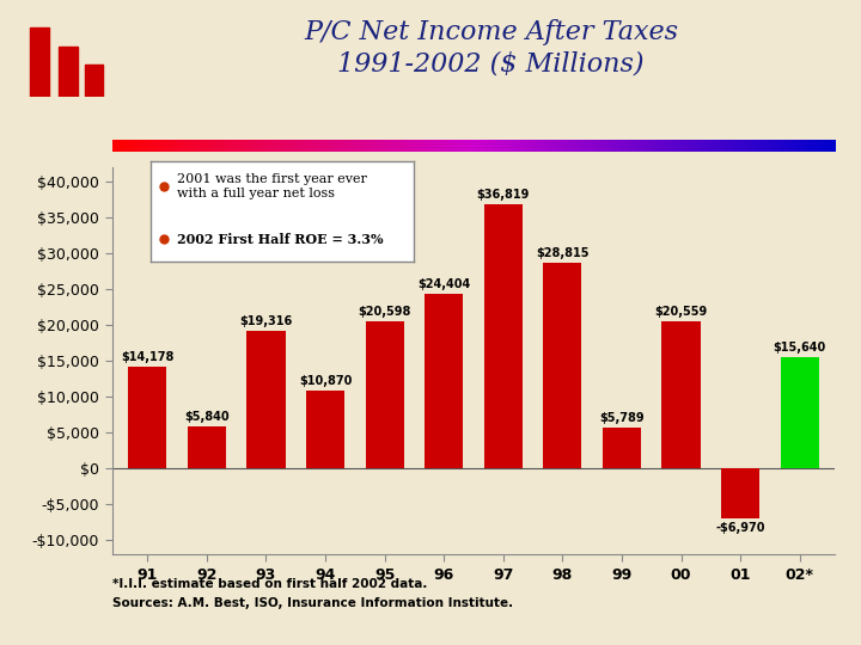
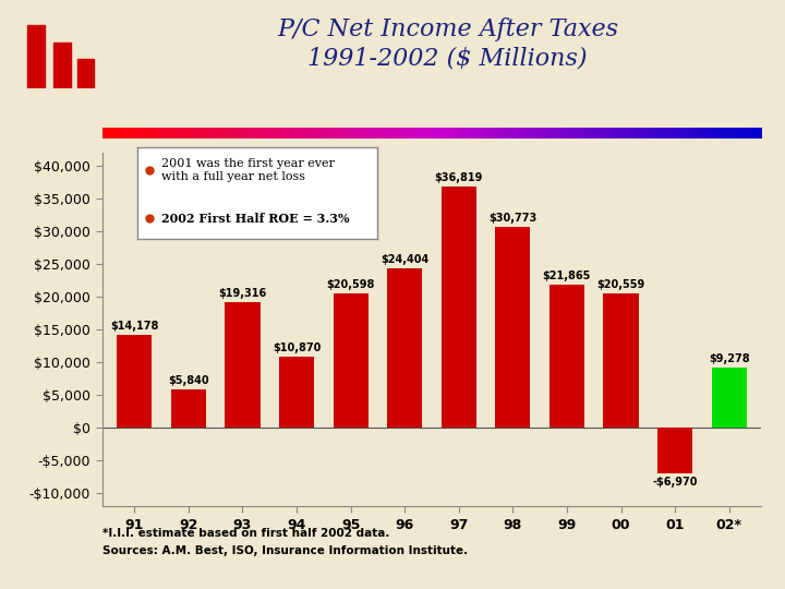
98: $28,815 -> $30,773
99: $5,789 -> $21,865
02*: $15,640 -> $9,278
